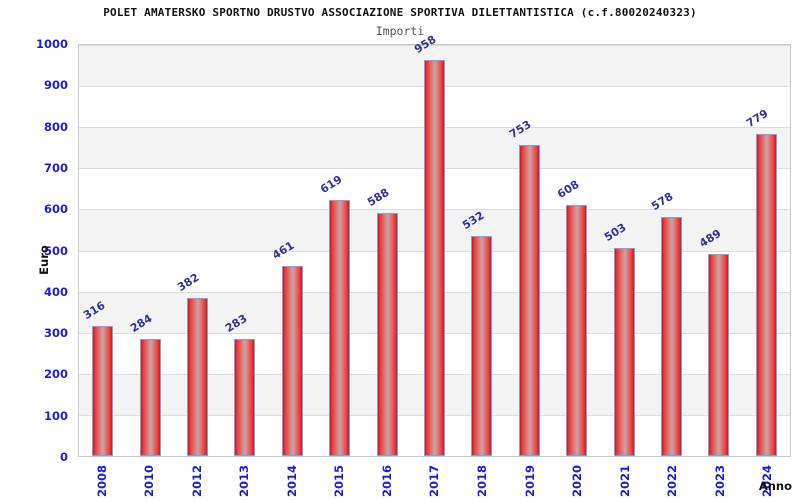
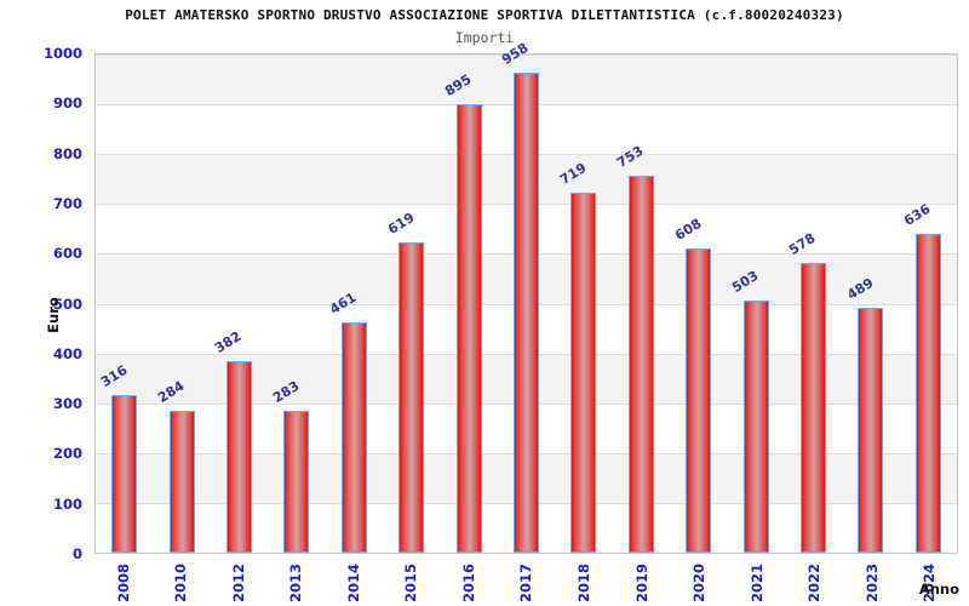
2016: 588 -> 895
2018: 532 -> 719
2024: 779 -> 636
